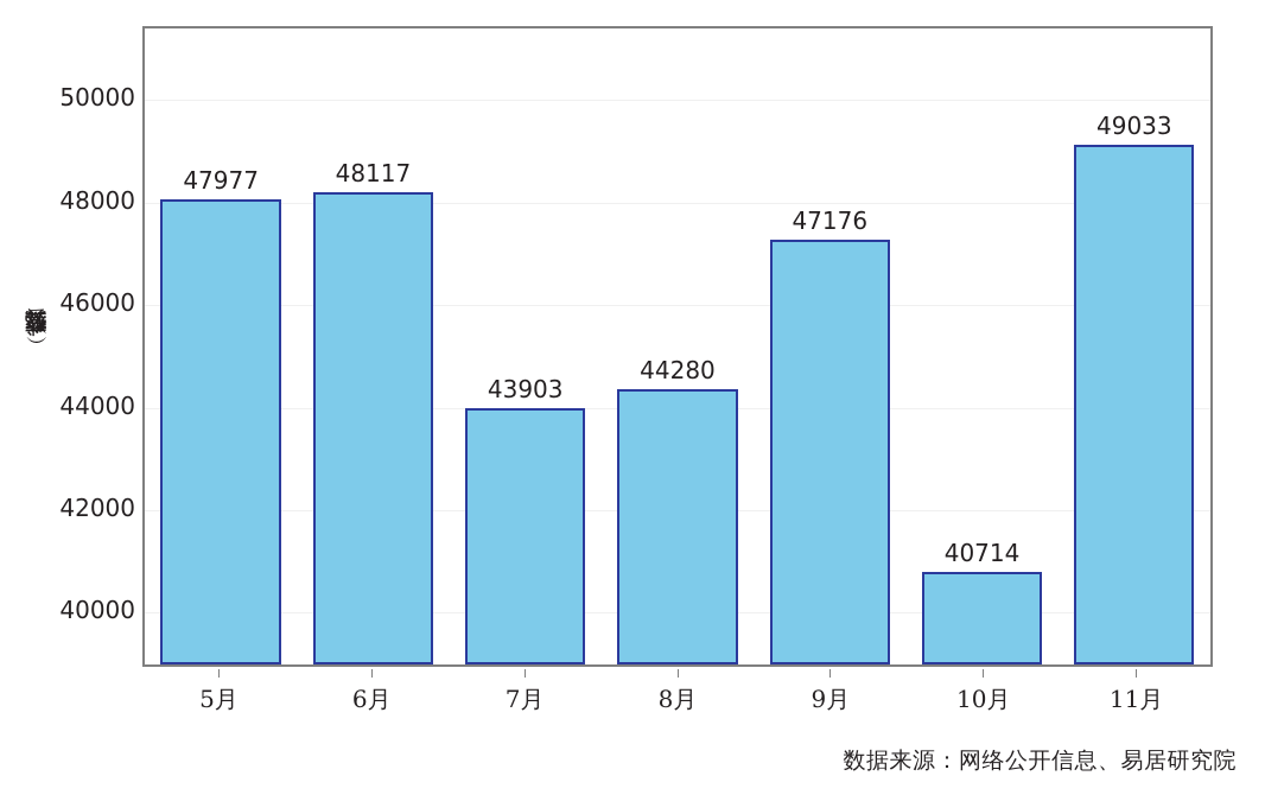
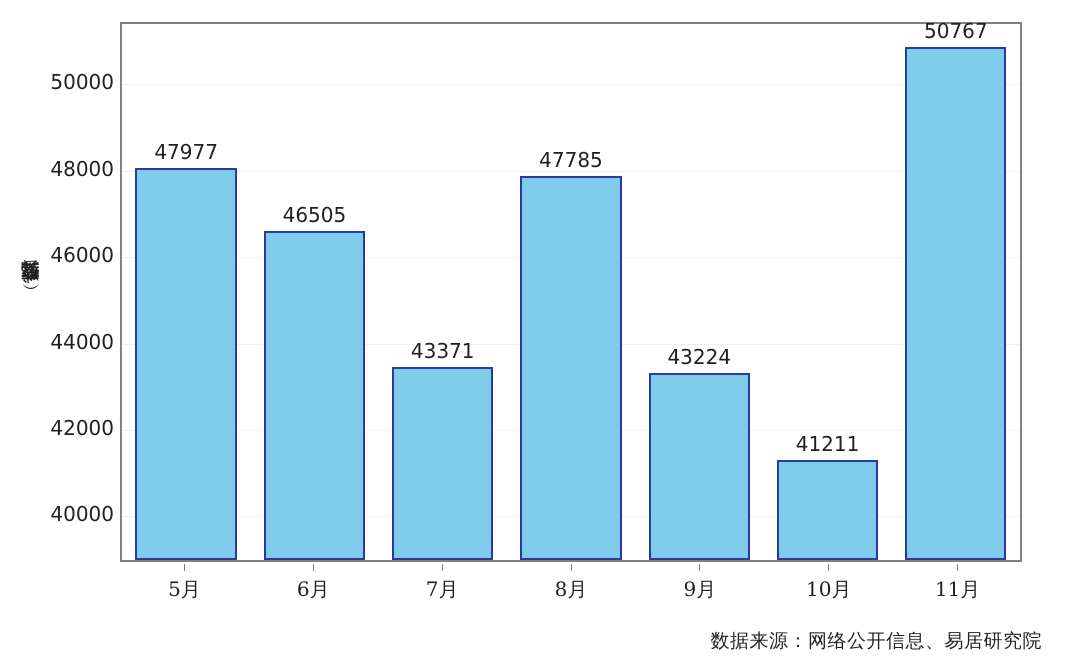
6月: 48117 -> 46505
7月: 43903 -> 43371
8月: 44280 -> 47785
9月: 47176 -> 43224
10月: 40714 -> 41211
11月: 49033 -> 50767
